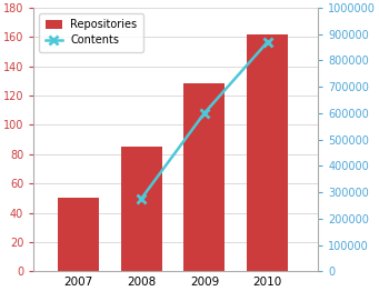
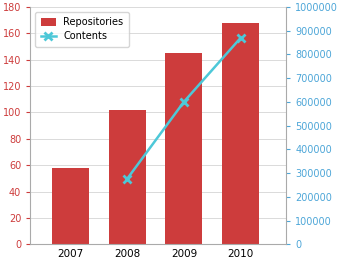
Repositories/2007: 50 -> 58
Repositories/2008: 85 -> 102
Repositories/2009: 128 -> 145
Repositories/2010: 162 -> 168
